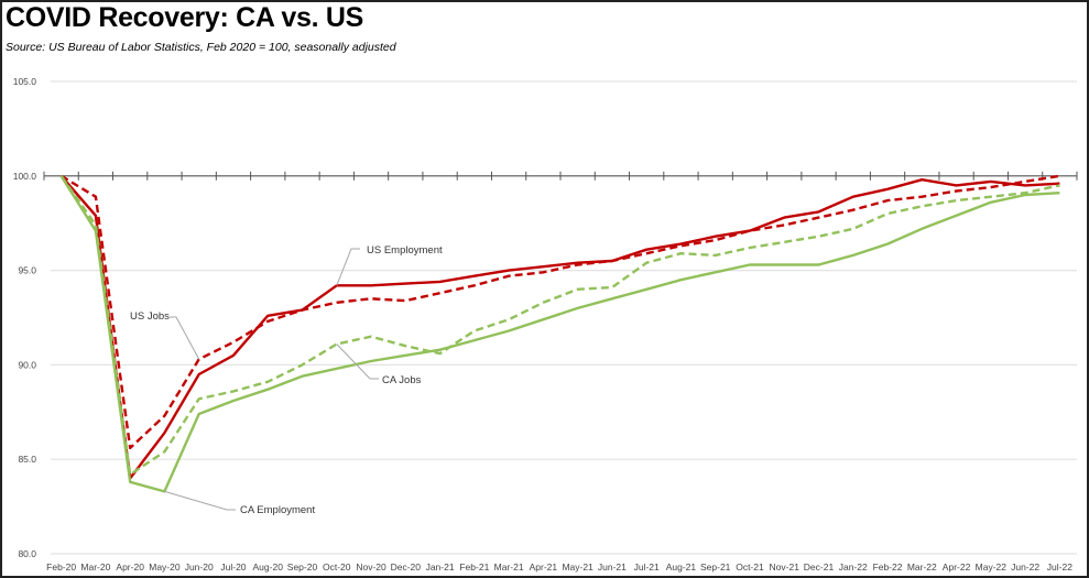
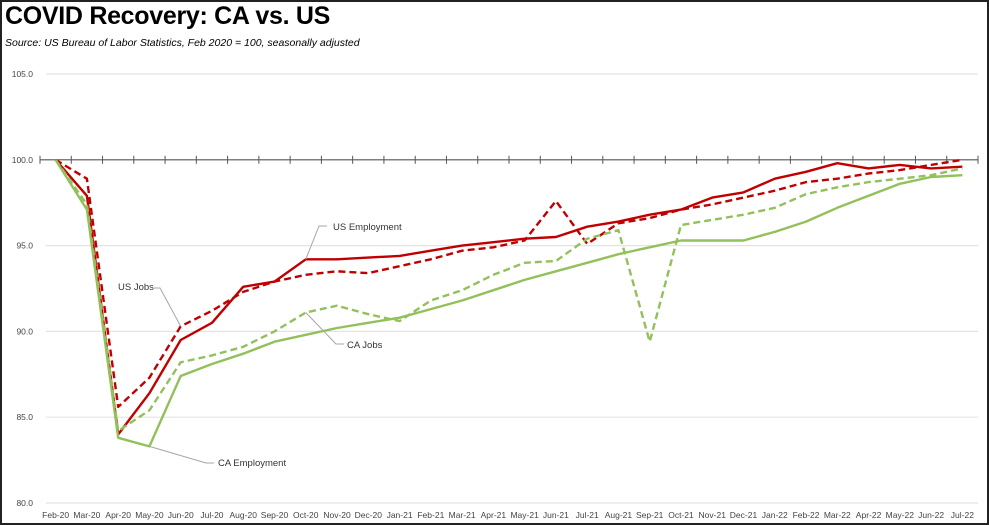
US Jobs/Jun-21: 95.5 -> 97.6
US Jobs/Jul-21: 95.9 -> 95.1
CA Jobs/Sep-21: 95.8 -> 89.4
